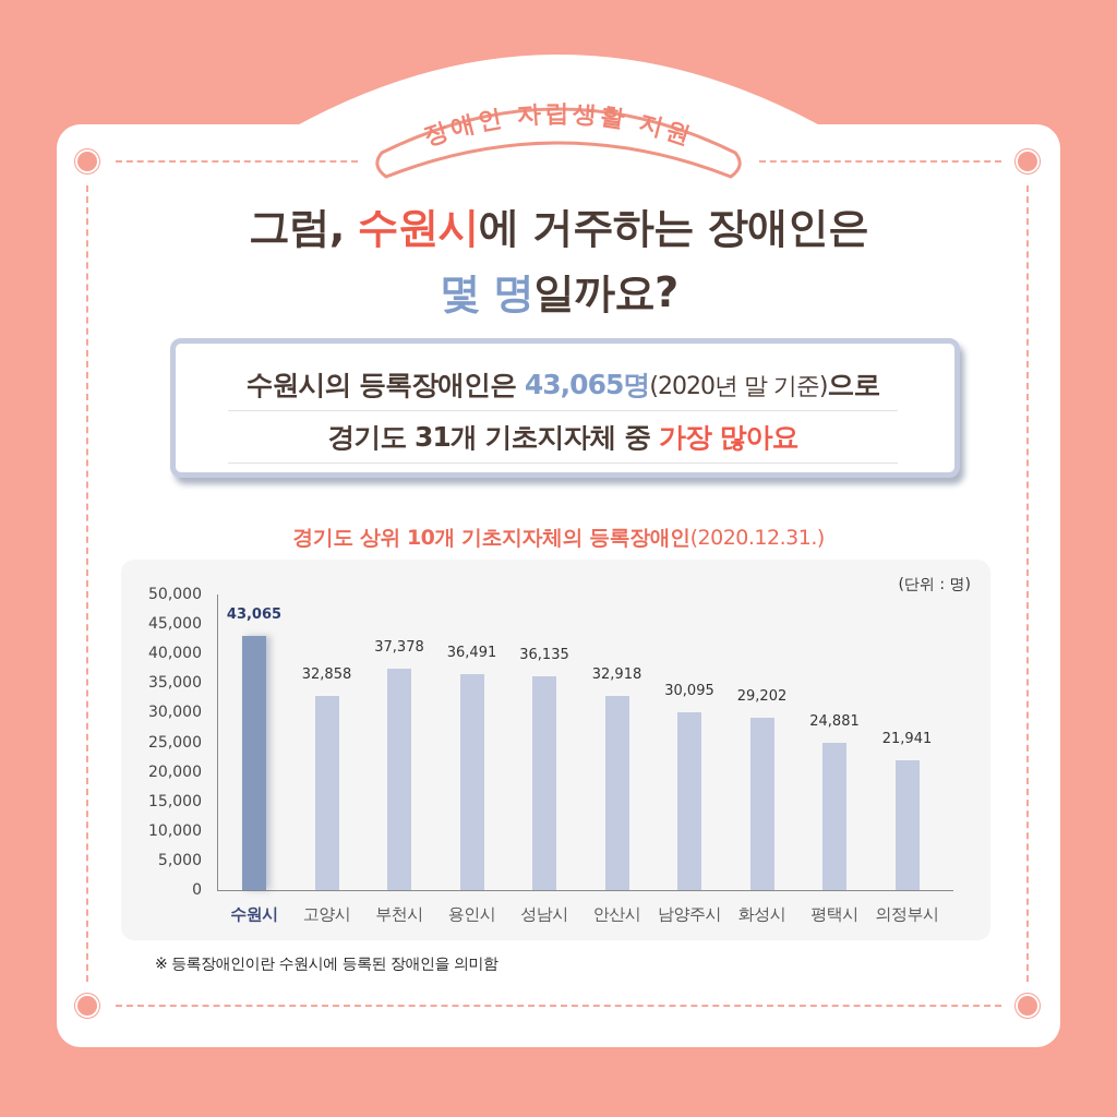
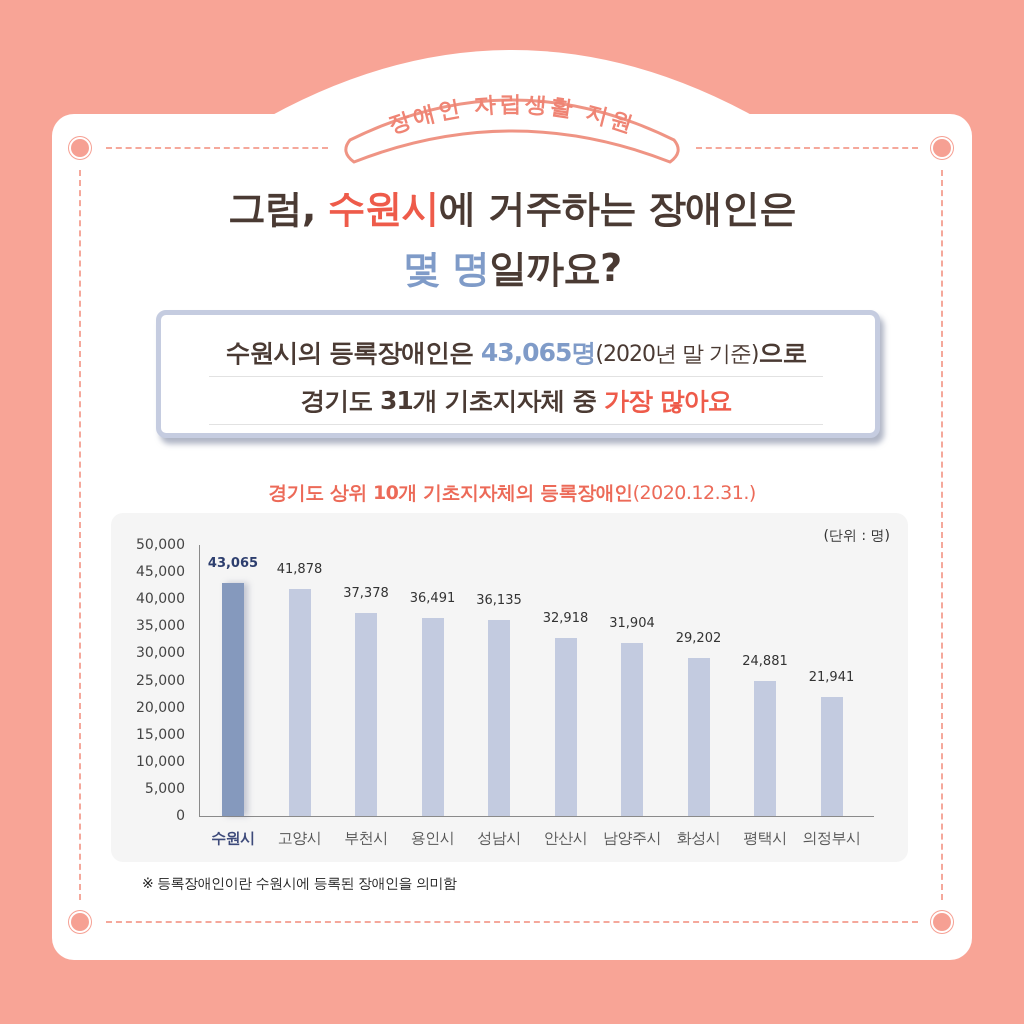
고양시: 32,858 -> 41,878
남양주시: 30,095 -> 31,904
